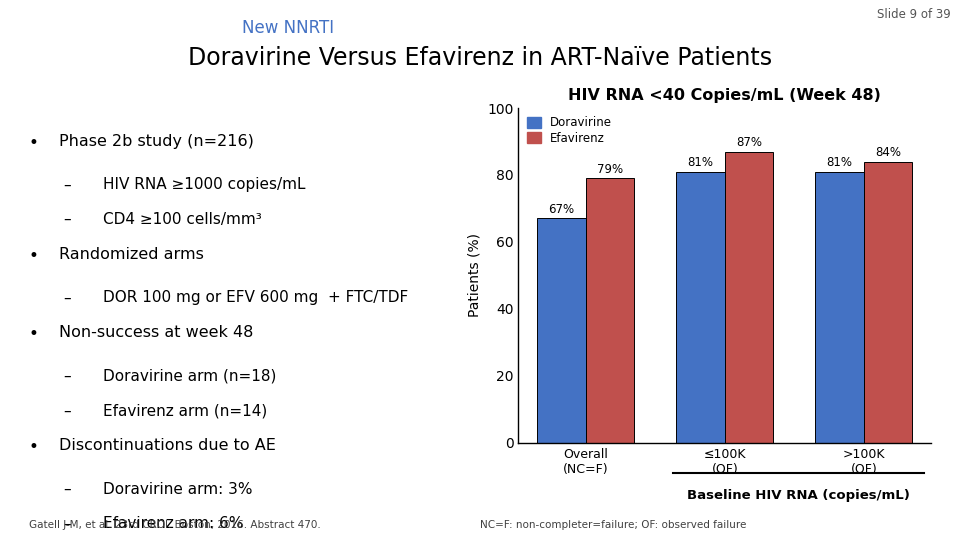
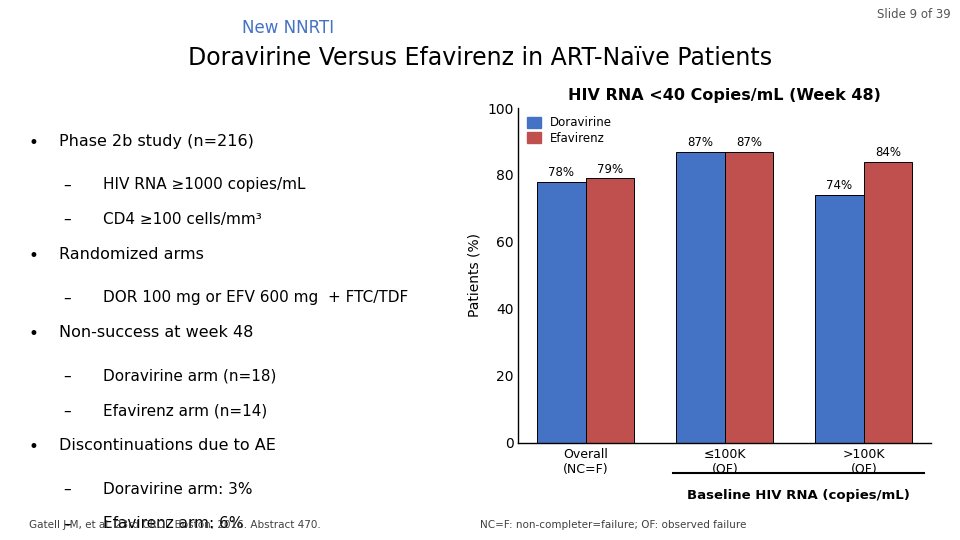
Doravirine/Overall (NC=F): 67% -> 78%
Doravirine/≤100K (OF): 81% -> 87%
Doravirine/>100K (OF): 81% -> 74%
